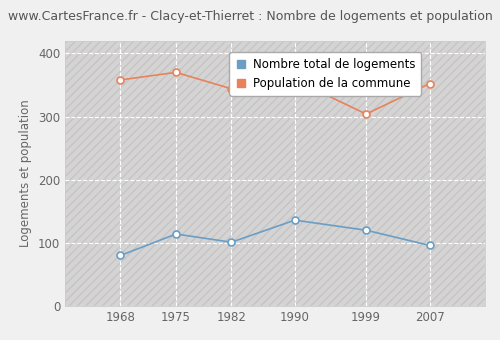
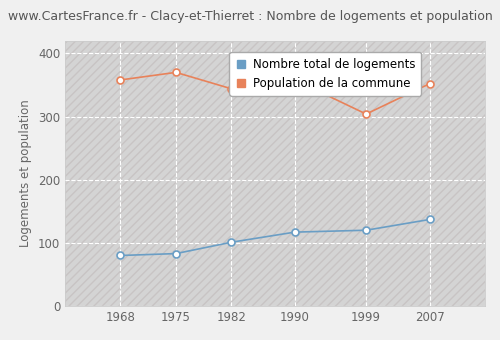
Nombre total de logements/1975: 114 -> 83
Nombre total de logements/1990: 136 -> 117
Nombre total de logements/2007: 96 -> 137
